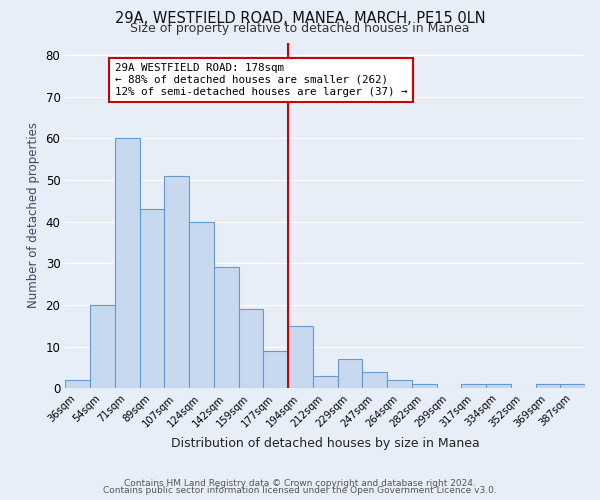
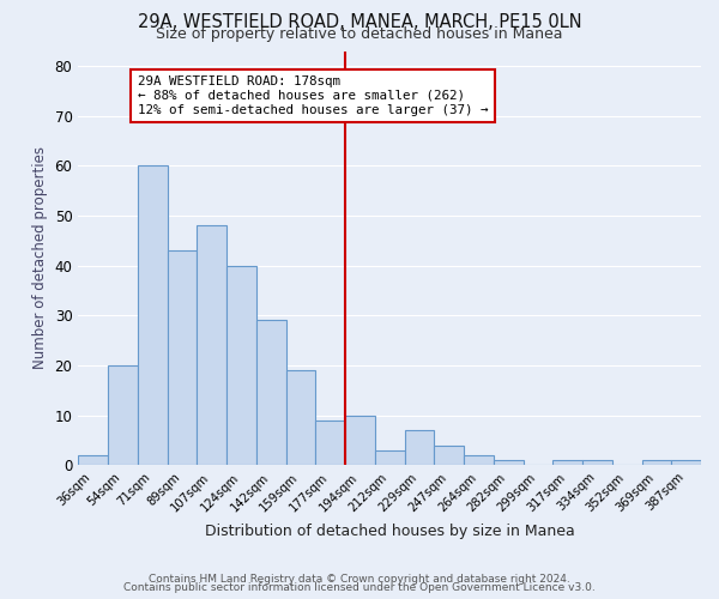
107sqm: 51 -> 48
194sqm: 15 -> 10
